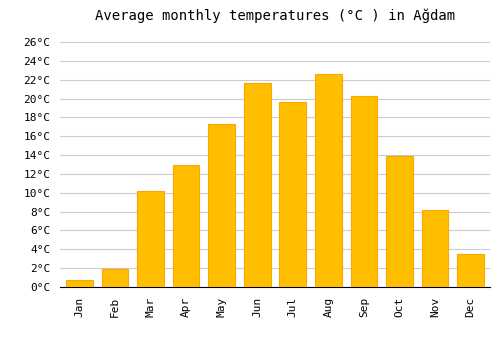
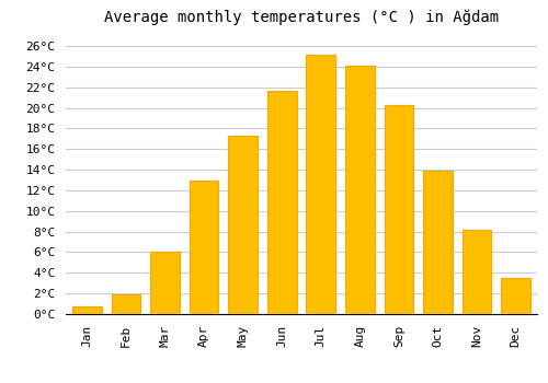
Mar: 10.2°C -> 6.1°C
Jul: 19.6°C -> 25.2°C
Aug: 22.6°C -> 24.1°C
